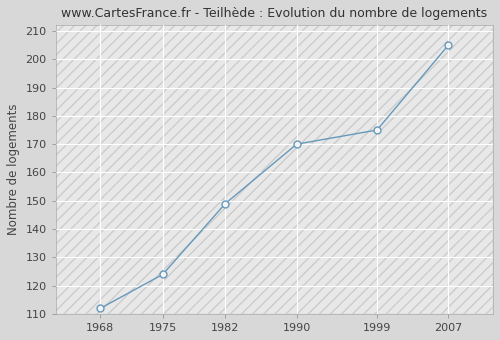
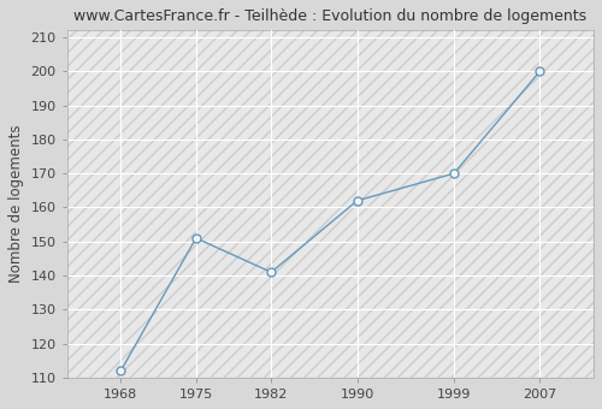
1975: 124 -> 151
1982: 149 -> 141
1990: 170 -> 162
1999: 175 -> 170
2007: 205 -> 200
